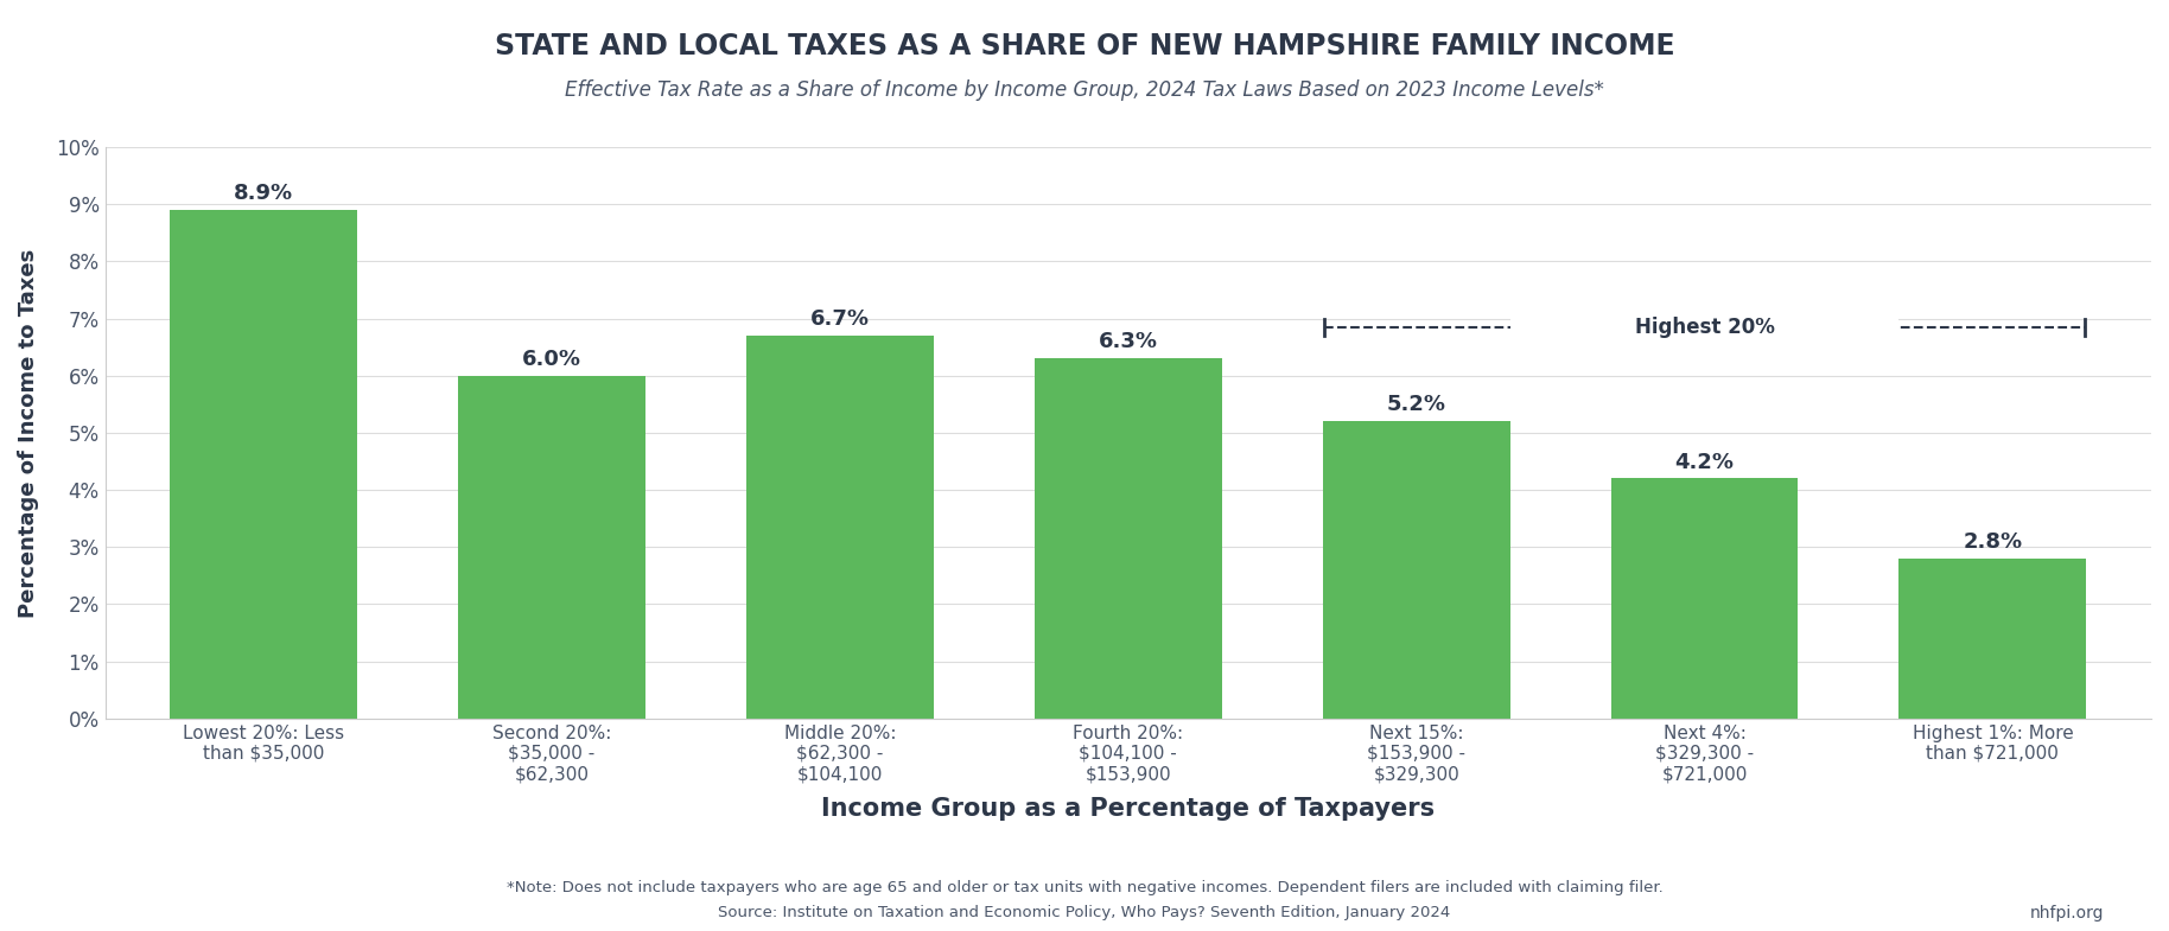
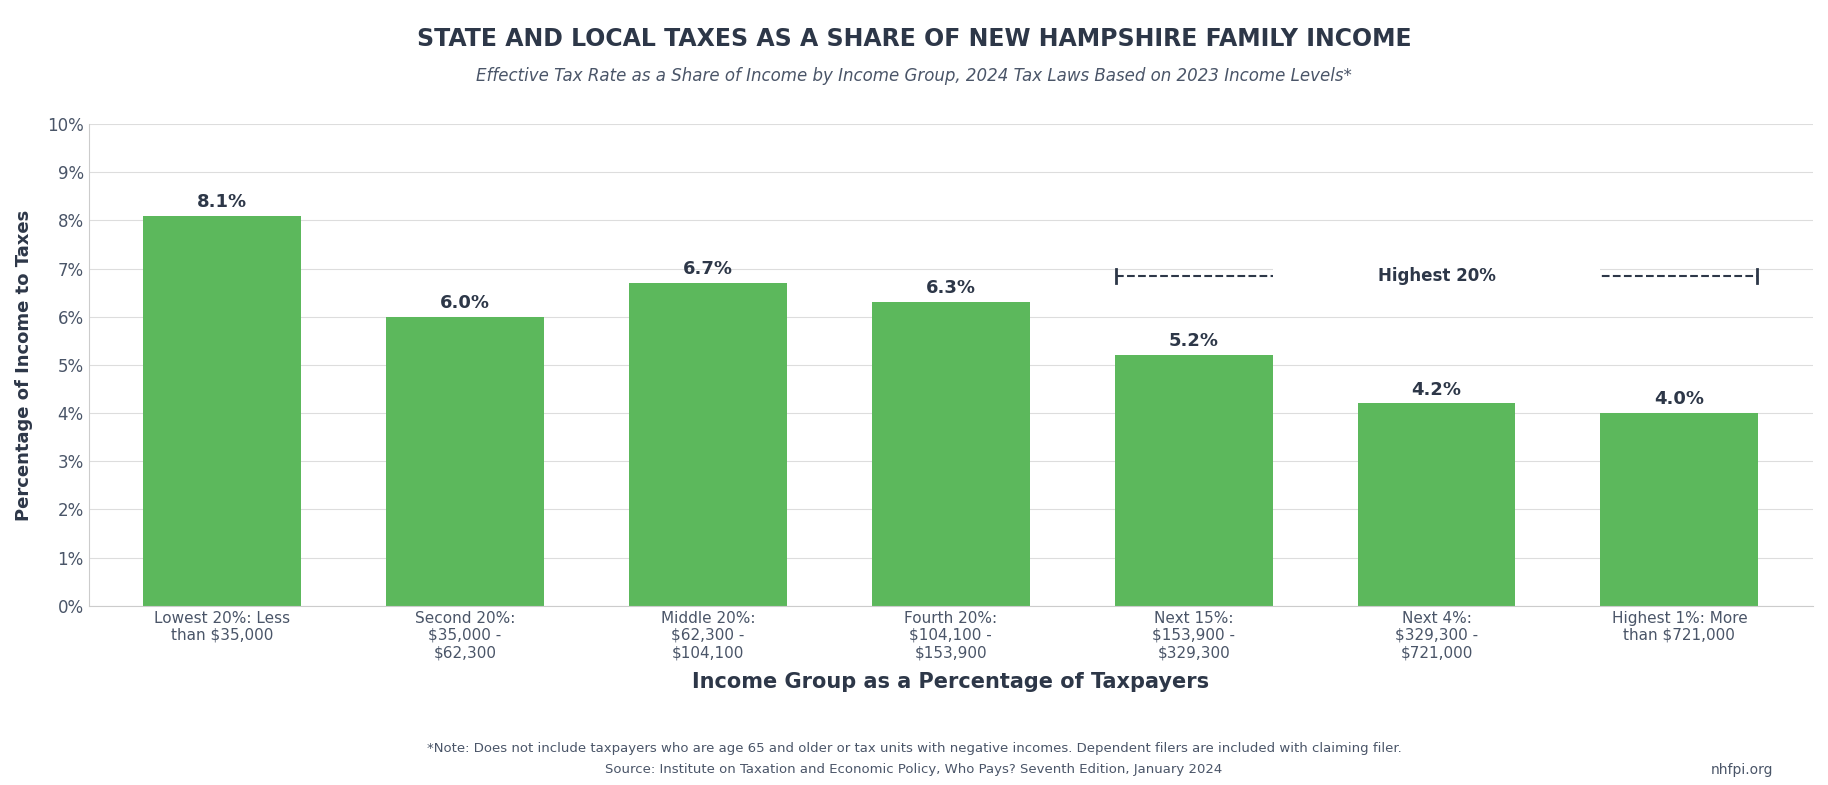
Lowest 20%: Less than $35,000: 8.9% -> 8.1%
Highest 1%: More than $721,000: 2.8% -> 4.0%
